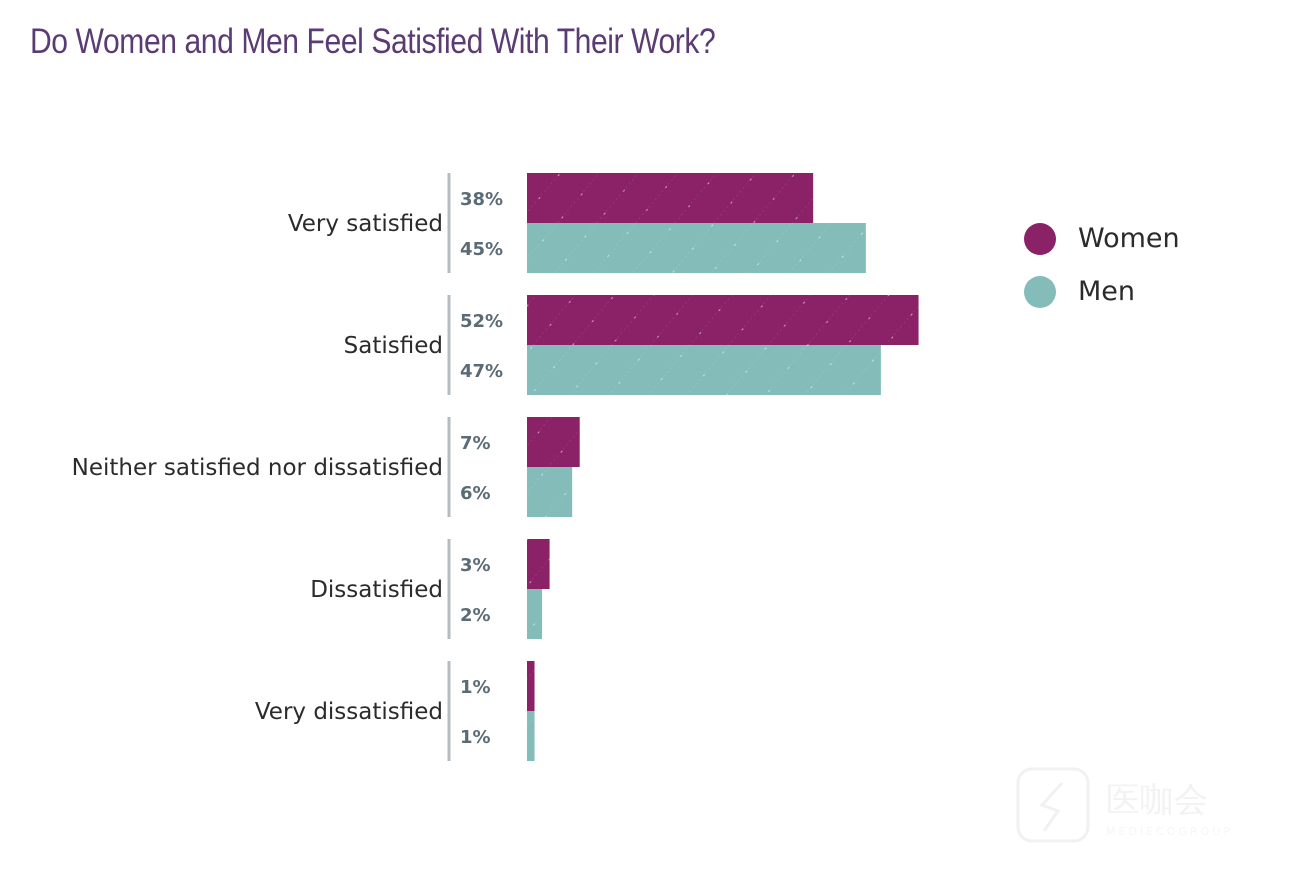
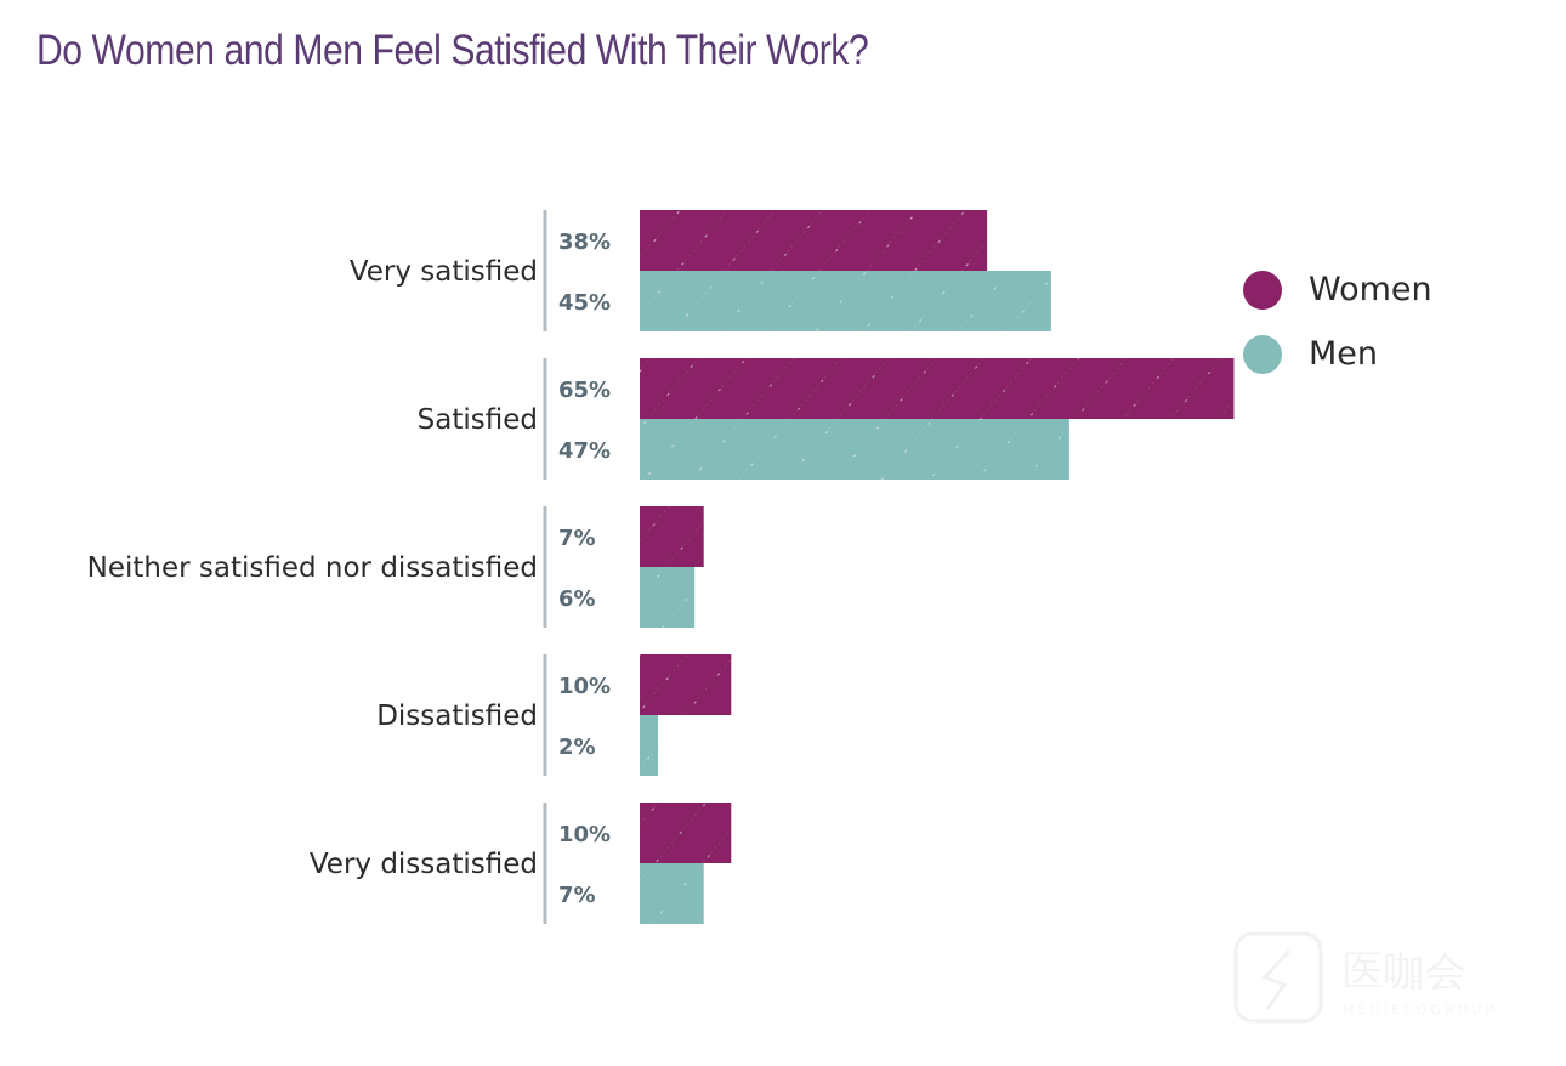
Women/Satisfied: 52% -> 65%
Women/Dissatisfied: 3% -> 10%
Women/Very dissatisfied: 1% -> 10%
Men/Very dissatisfied: 1% -> 7%
